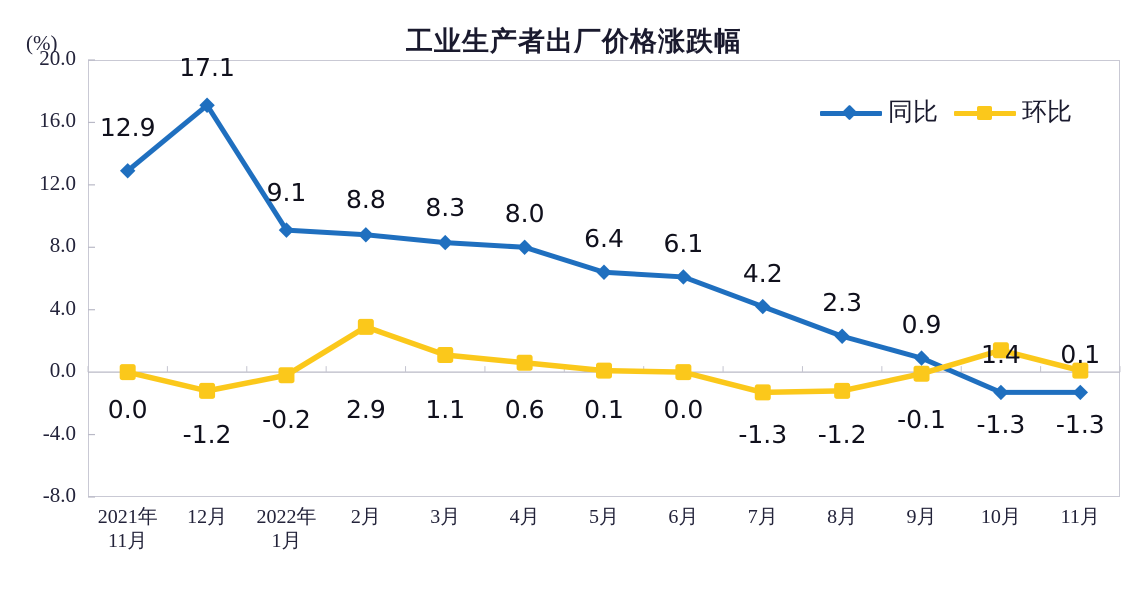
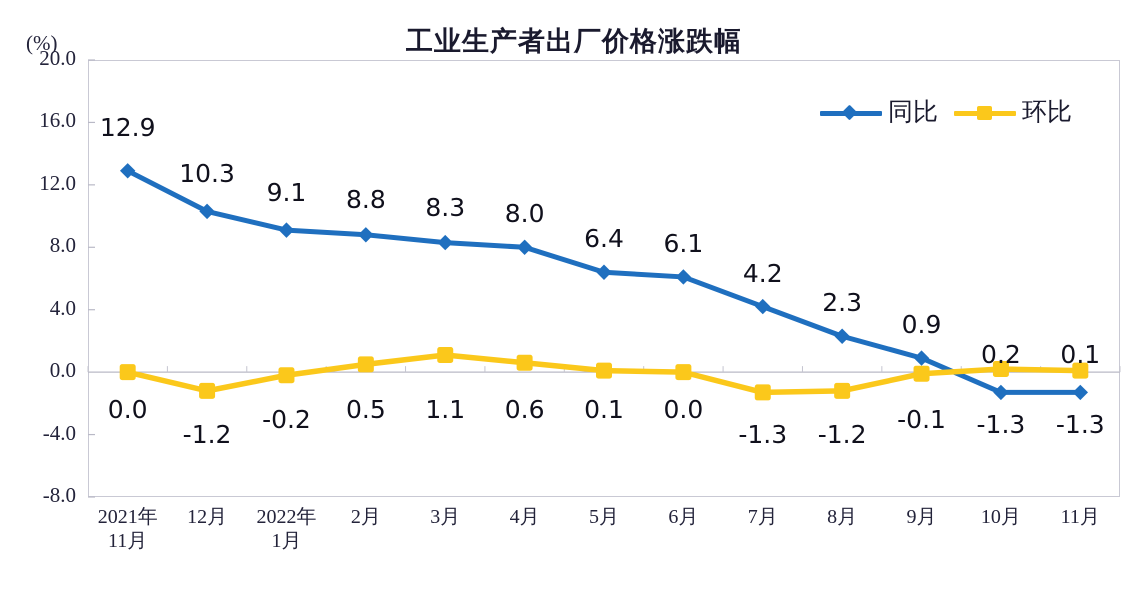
同比/12月: 17.1 -> 10.3
环比/2月: 2.9 -> 0.5
环比/10月: 1.4 -> 0.2
